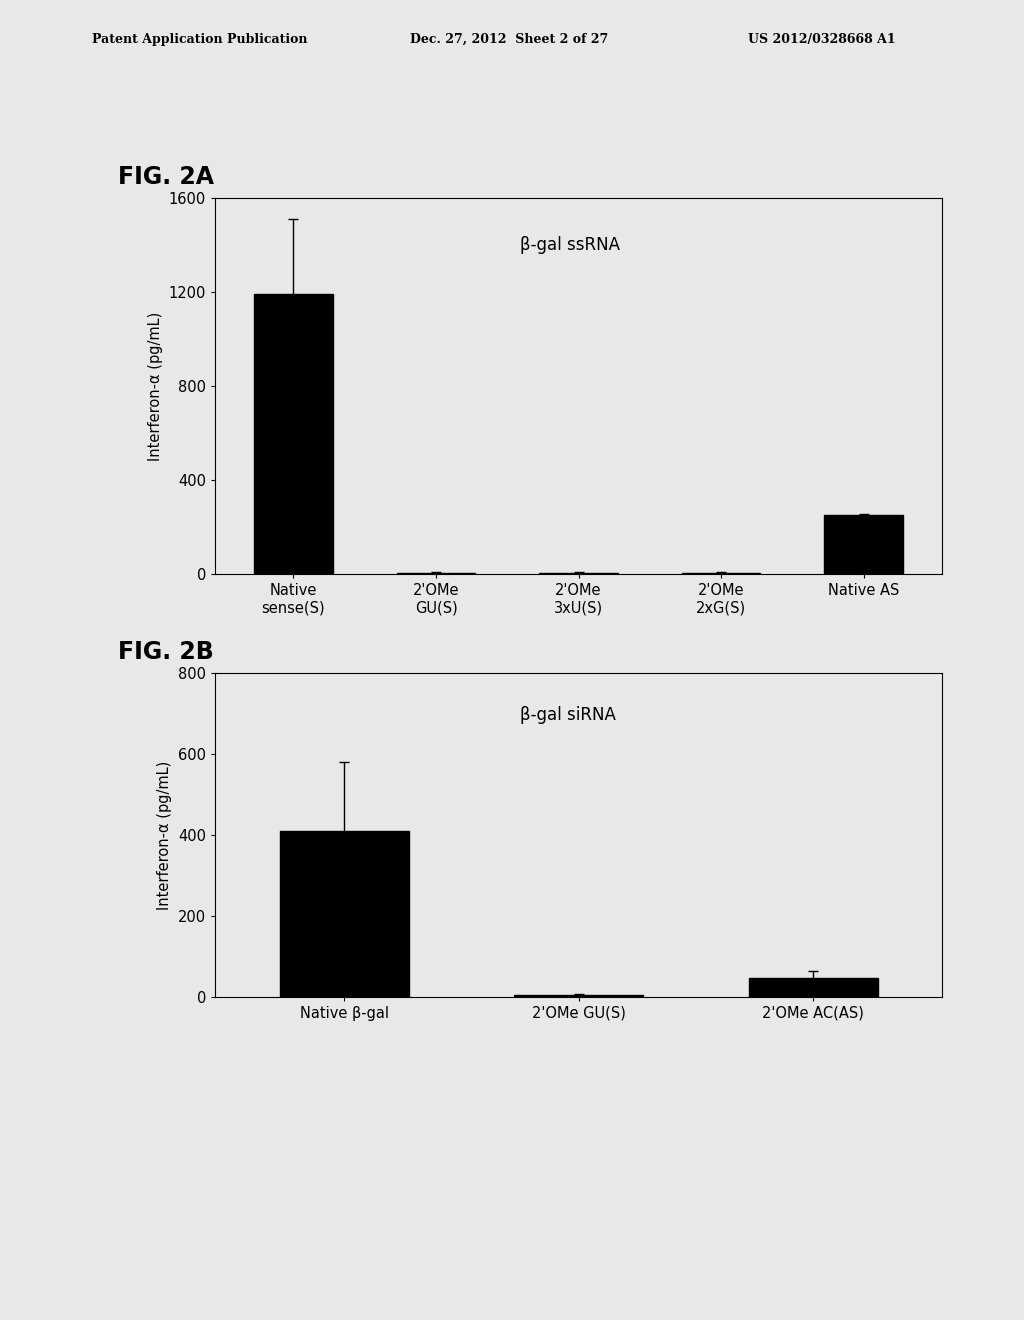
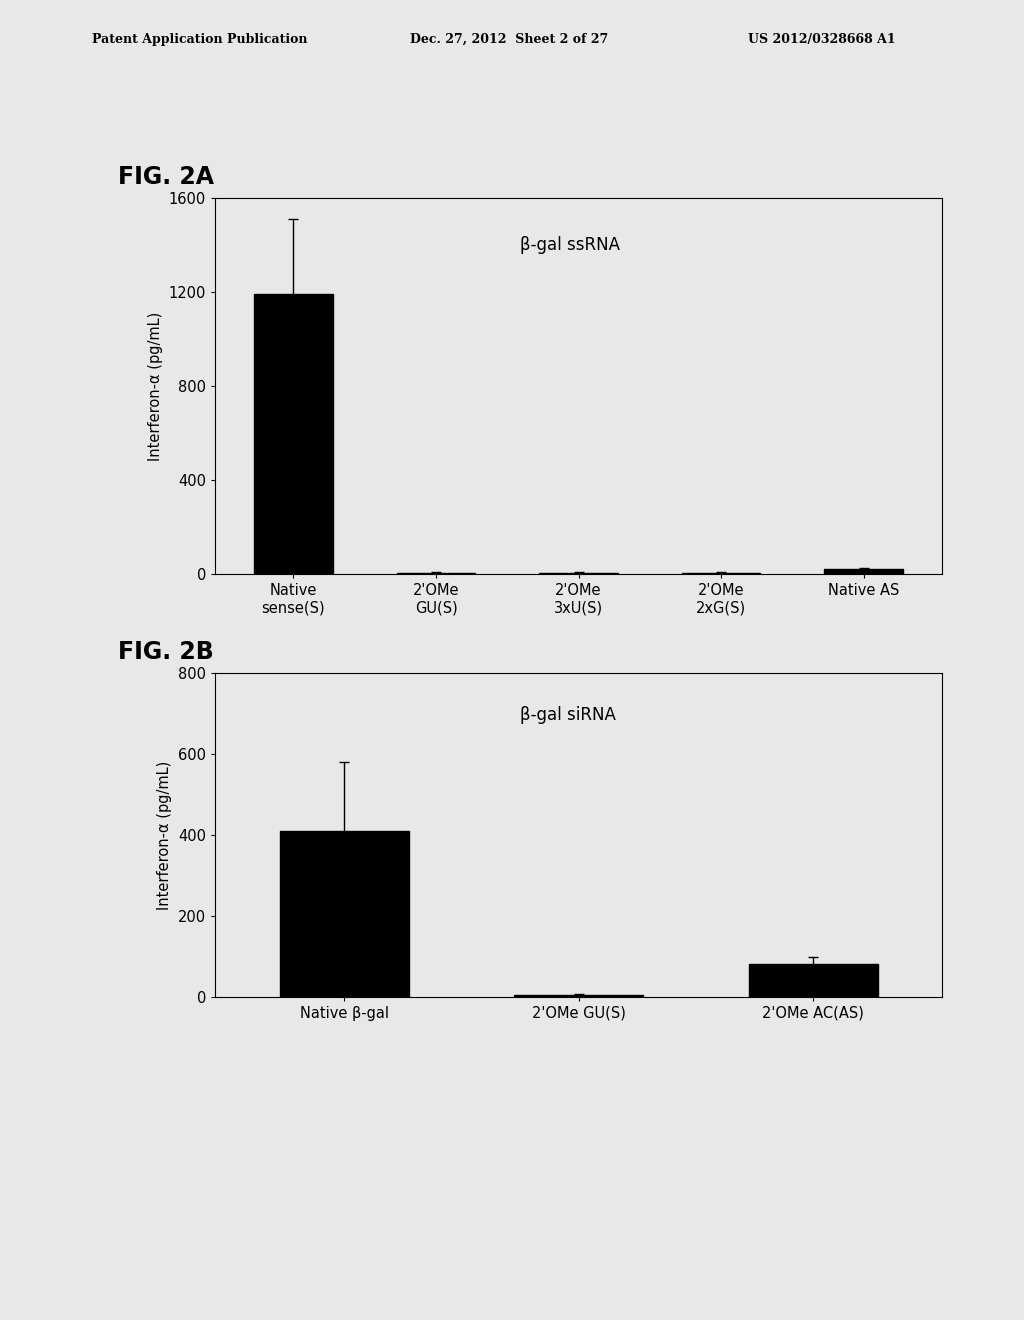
Native AS: 250 -> 20
2'OMe AC(AS): 45 -> 80
